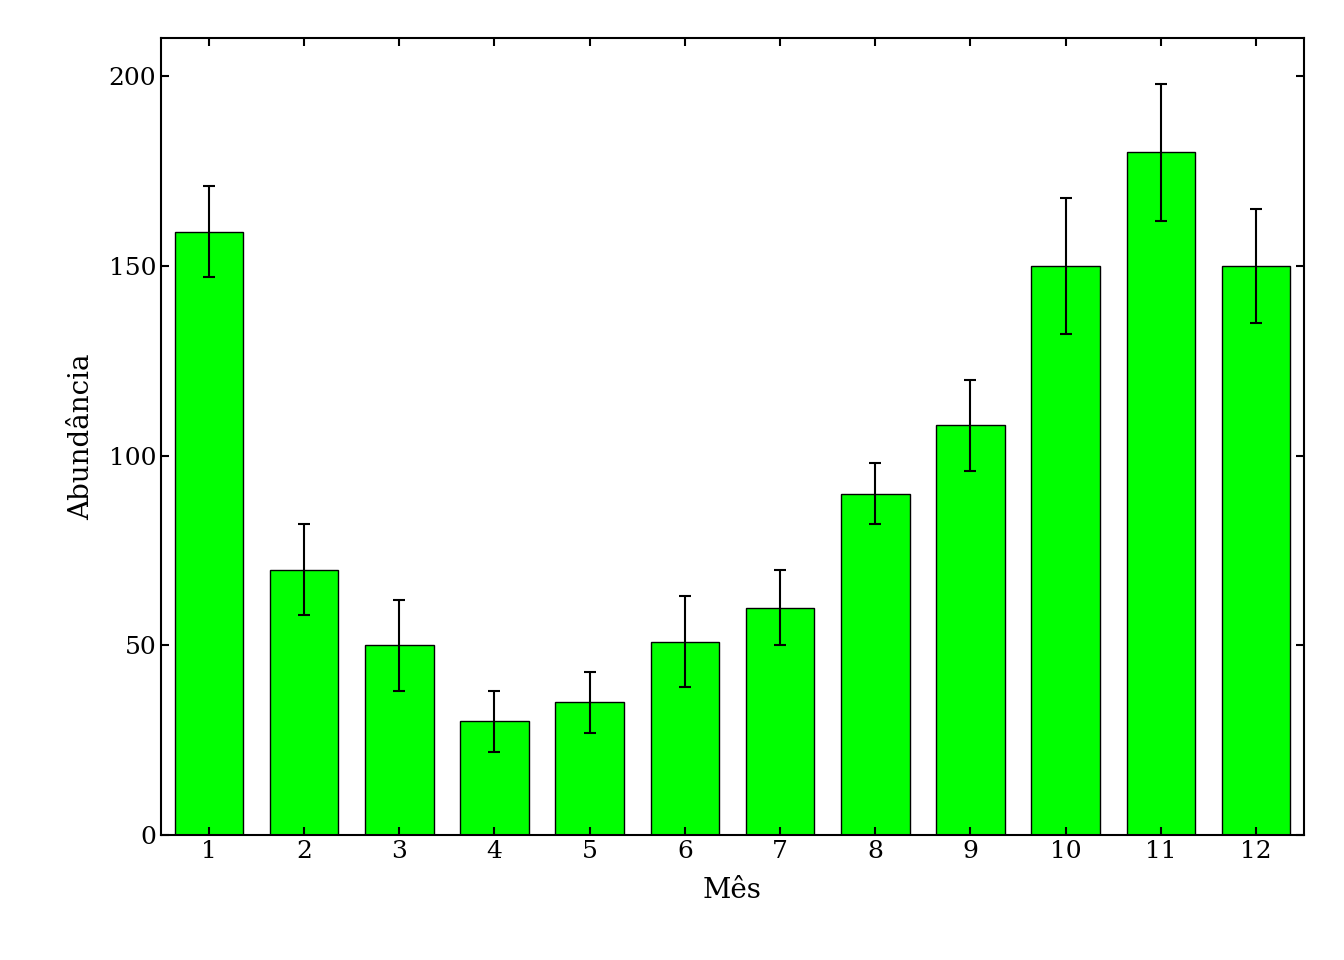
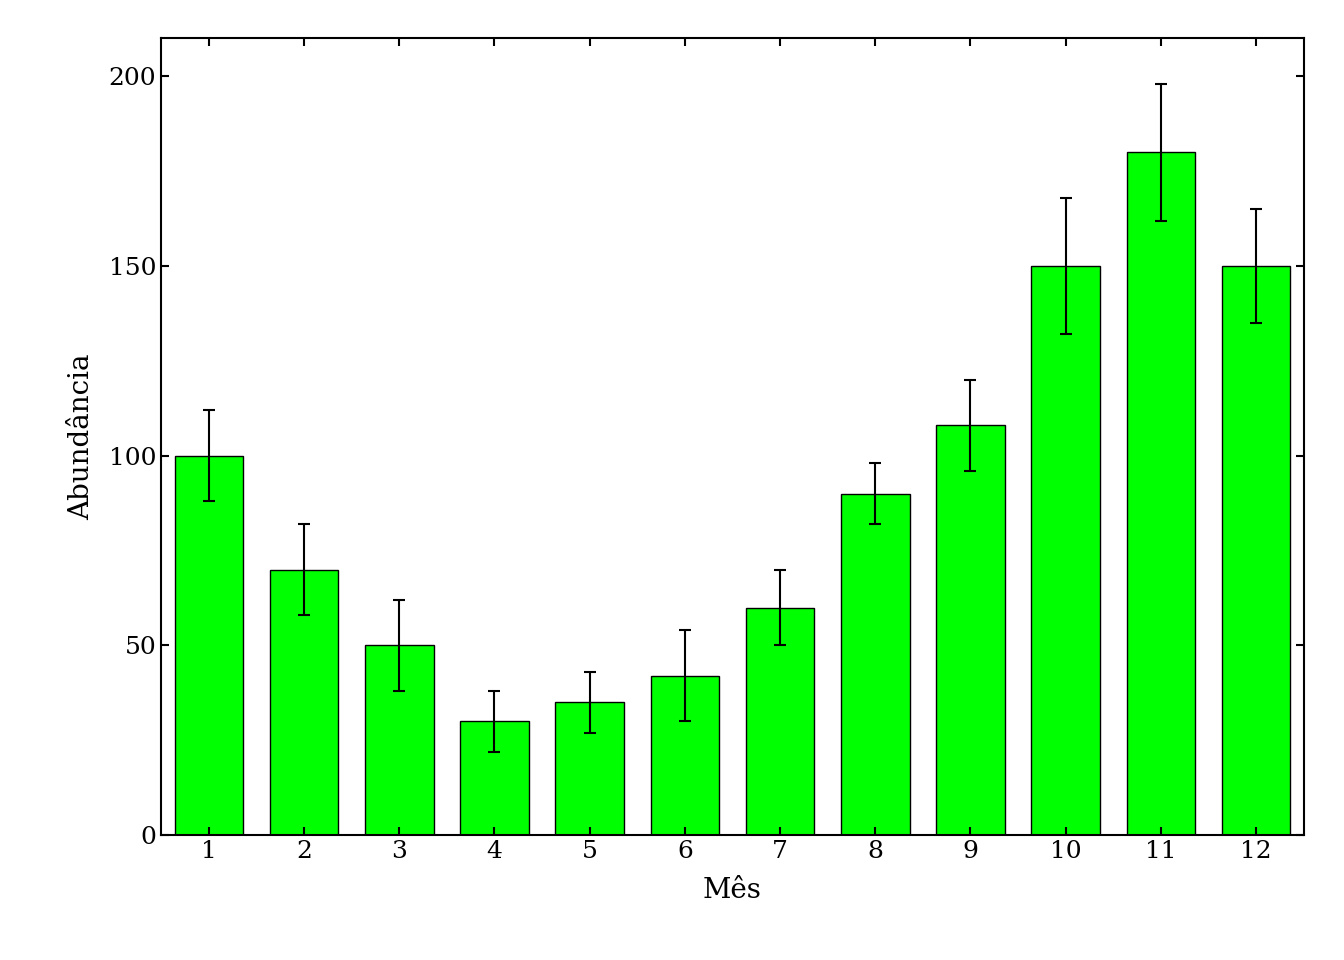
1: 159 -> 100
6: 51 -> 42
